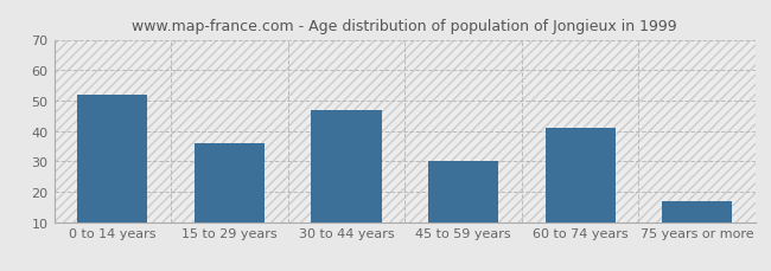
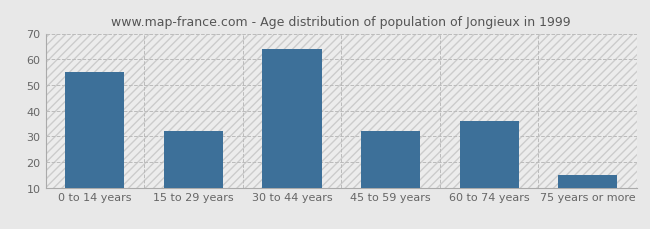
0 to 14 years: 52 -> 55
15 to 29 years: 36 -> 32
30 to 44 years: 47 -> 64
45 to 59 years: 30 -> 32
60 to 74 years: 41 -> 36
75 years or more: 17 -> 15
